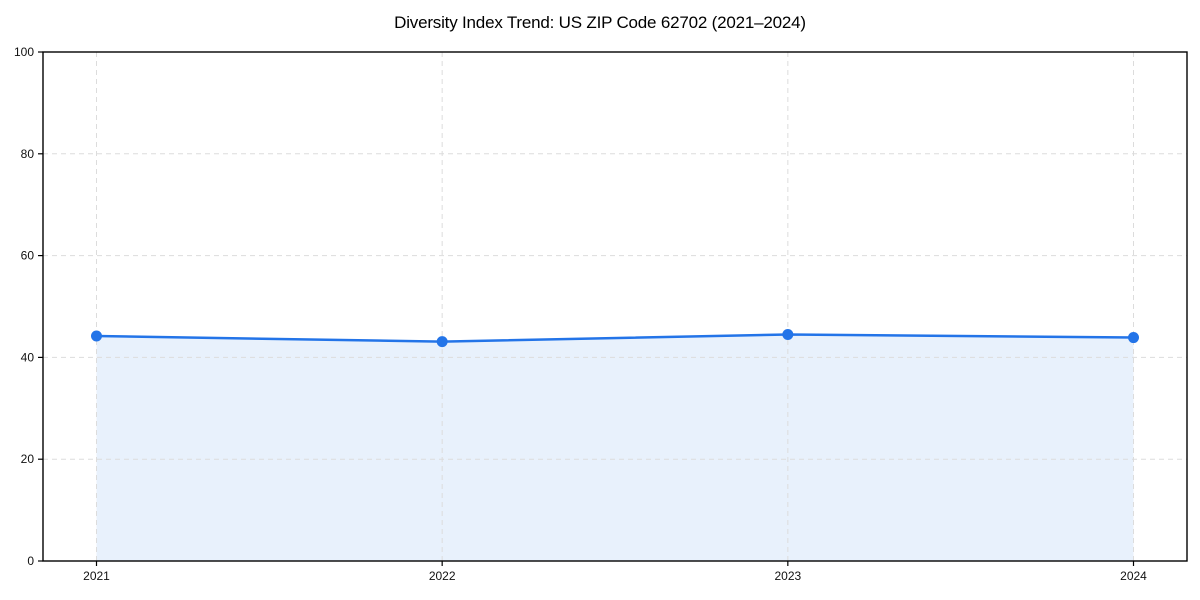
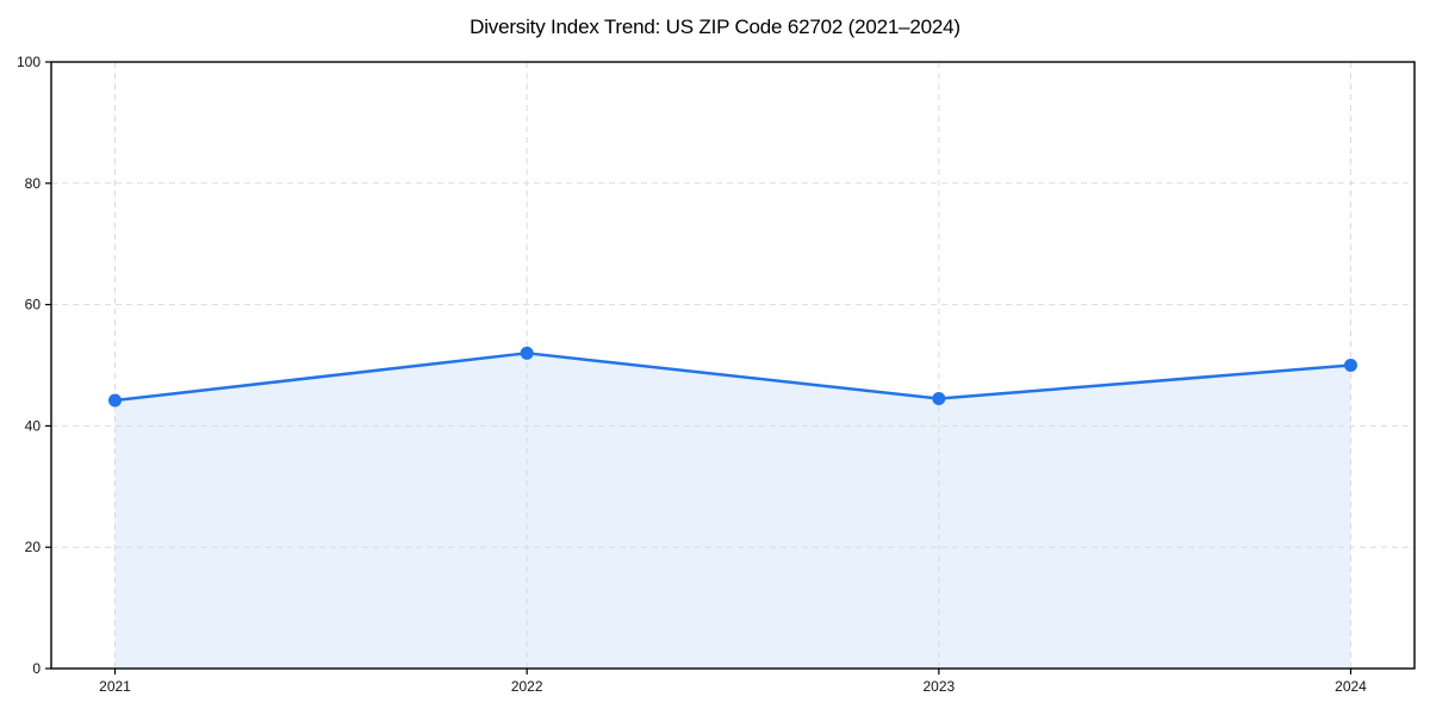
2022: 43 -> 52
2024: 44 -> 50
